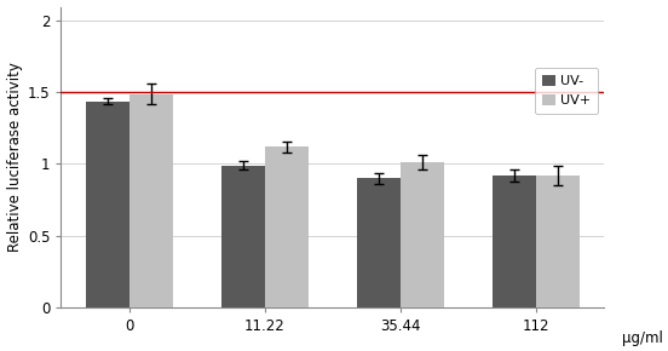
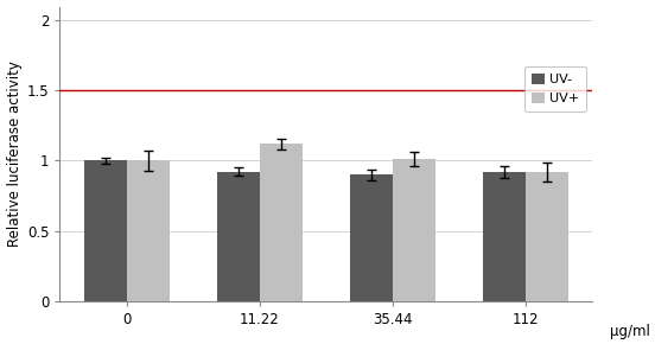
UV-/0: 1.44 -> 1.00
UV+/0: 1.49 -> 1.00
UV-/11.22: 0.99 -> 0.92
